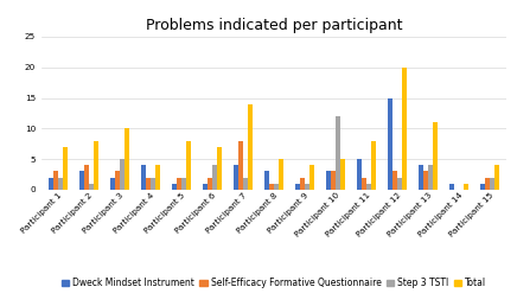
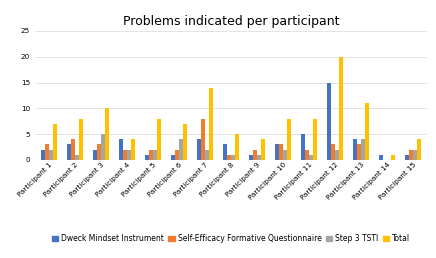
Step 3 TSTI/Participant 10: 12 -> 2
Total/Participant 10: 5 -> 8
